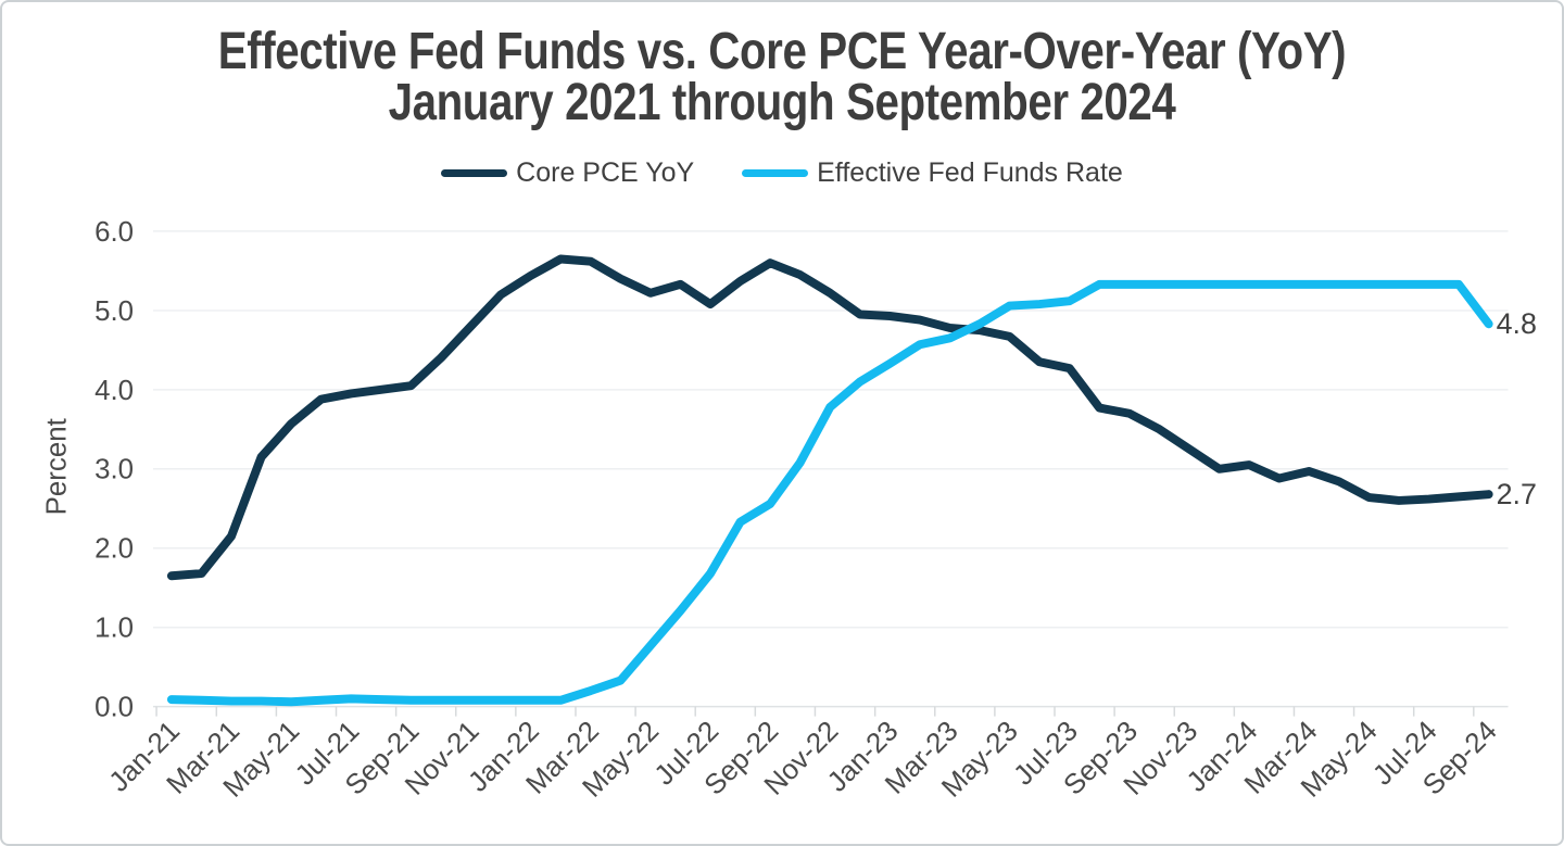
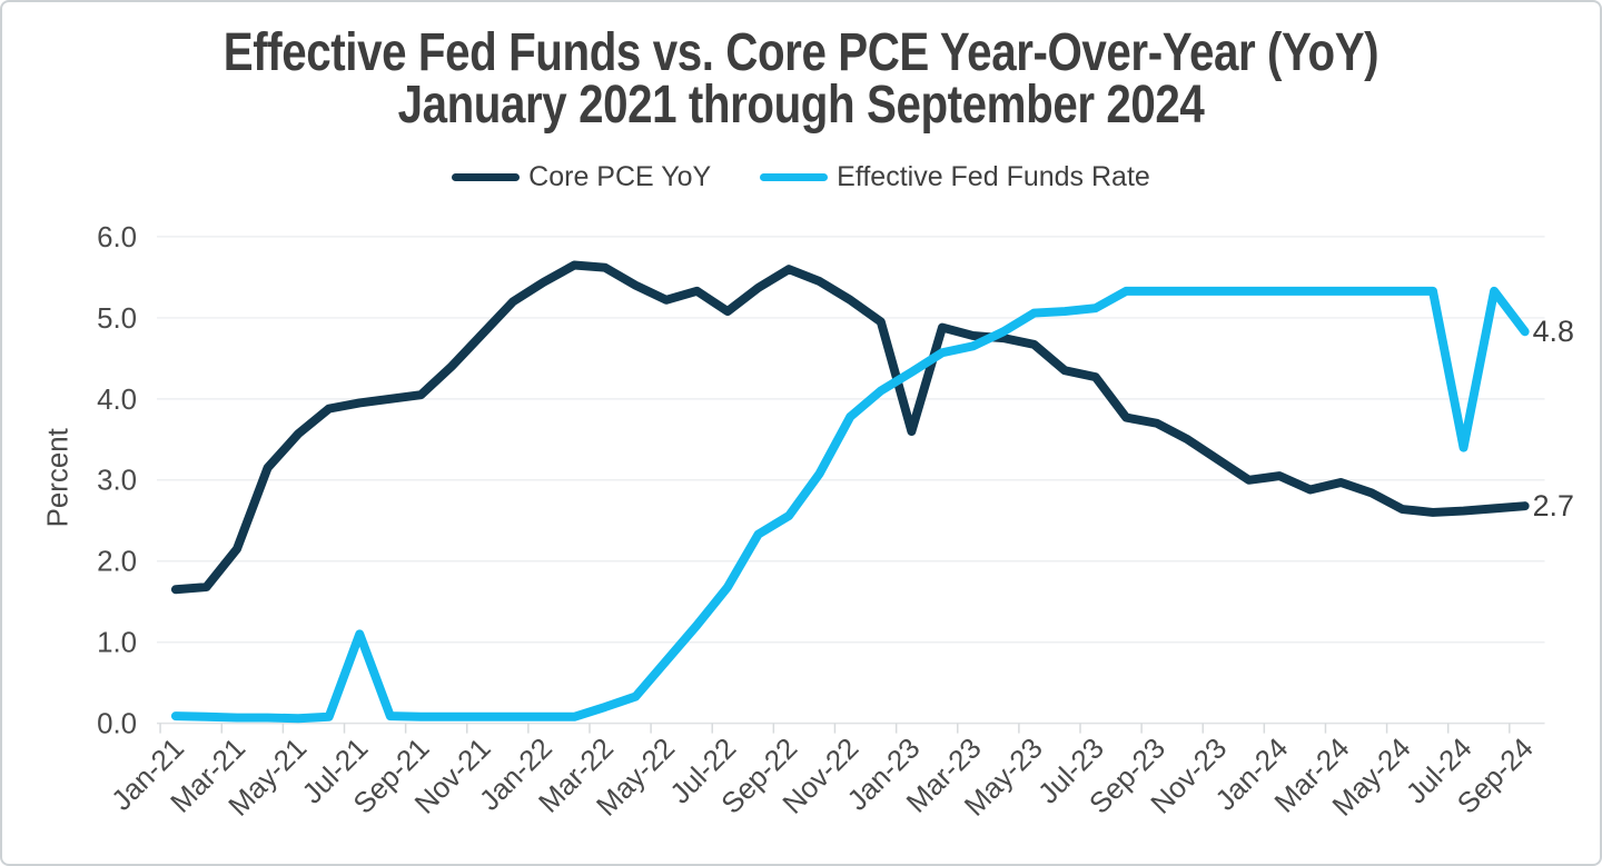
Effective Fed Funds Rate/Jul-21: 0.1 -> 1.1
Core PCE YoY/Jan-23: 4.9 -> 3.6
Effective Fed Funds Rate/Jul-24: 5.3 -> 3.4
